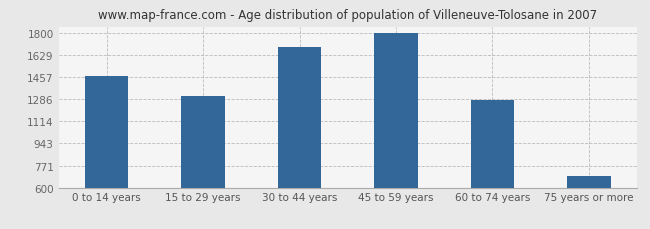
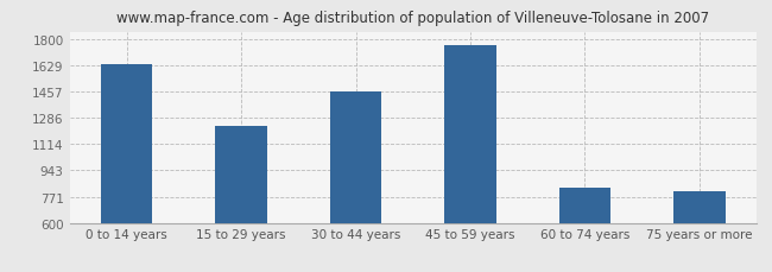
0 to 14 years: 1470 -> 1640
15 to 29 years: 1310 -> 1230
30 to 44 years: 1690 -> 1460
45 to 59 years: 1800 -> 1760
60 to 74 years: 1280 -> 830
75 years or more: 690 -> 810
